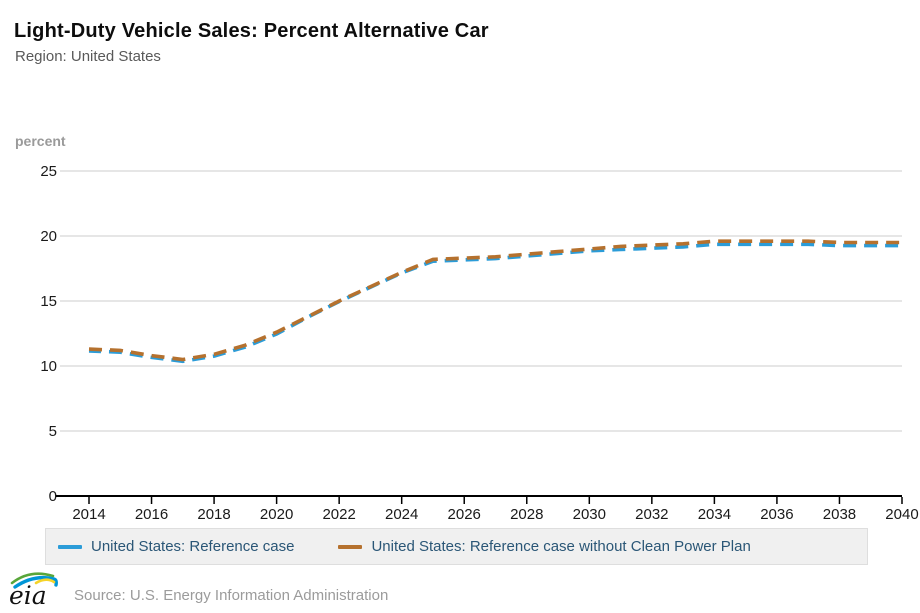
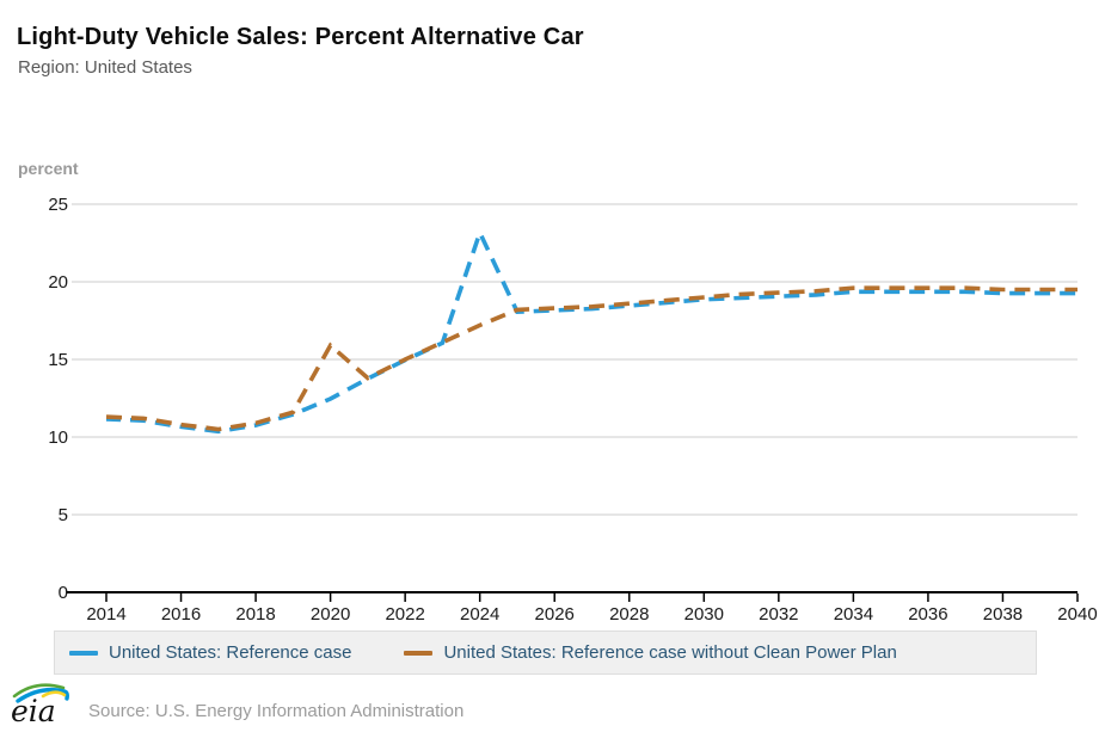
United States: Reference case without Clean Power Plan/2020: 12.6 -> 15.9
United States: Reference case/2024: 17.3 -> 23.3
